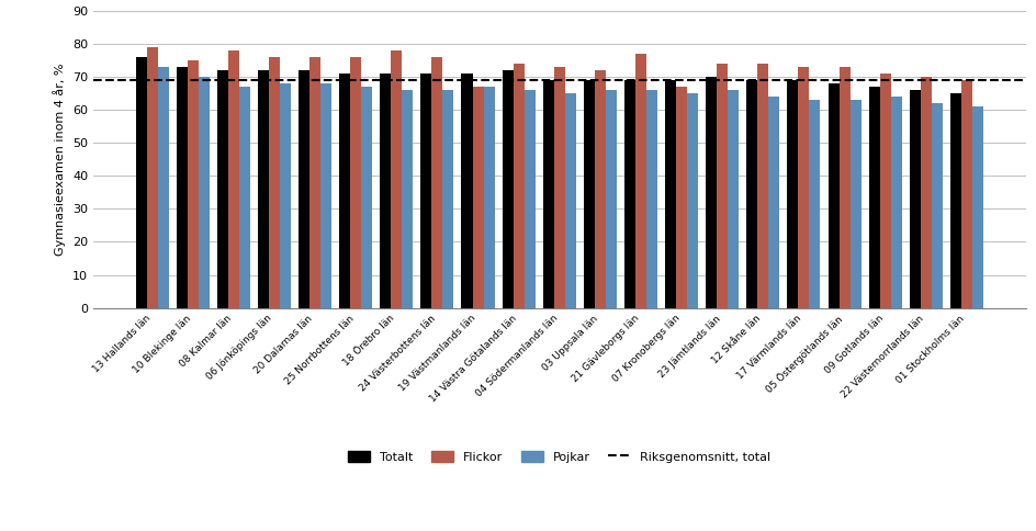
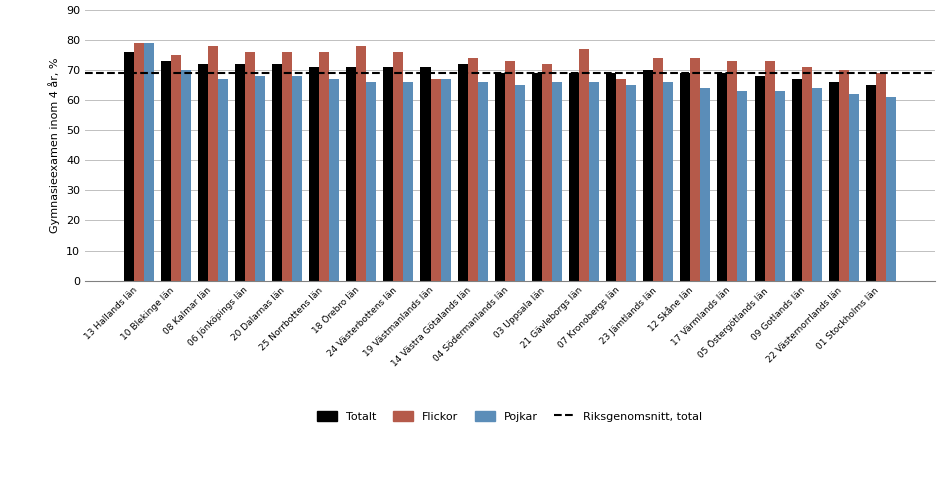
Pojkar/13 Hallands län: 73 -> 79
